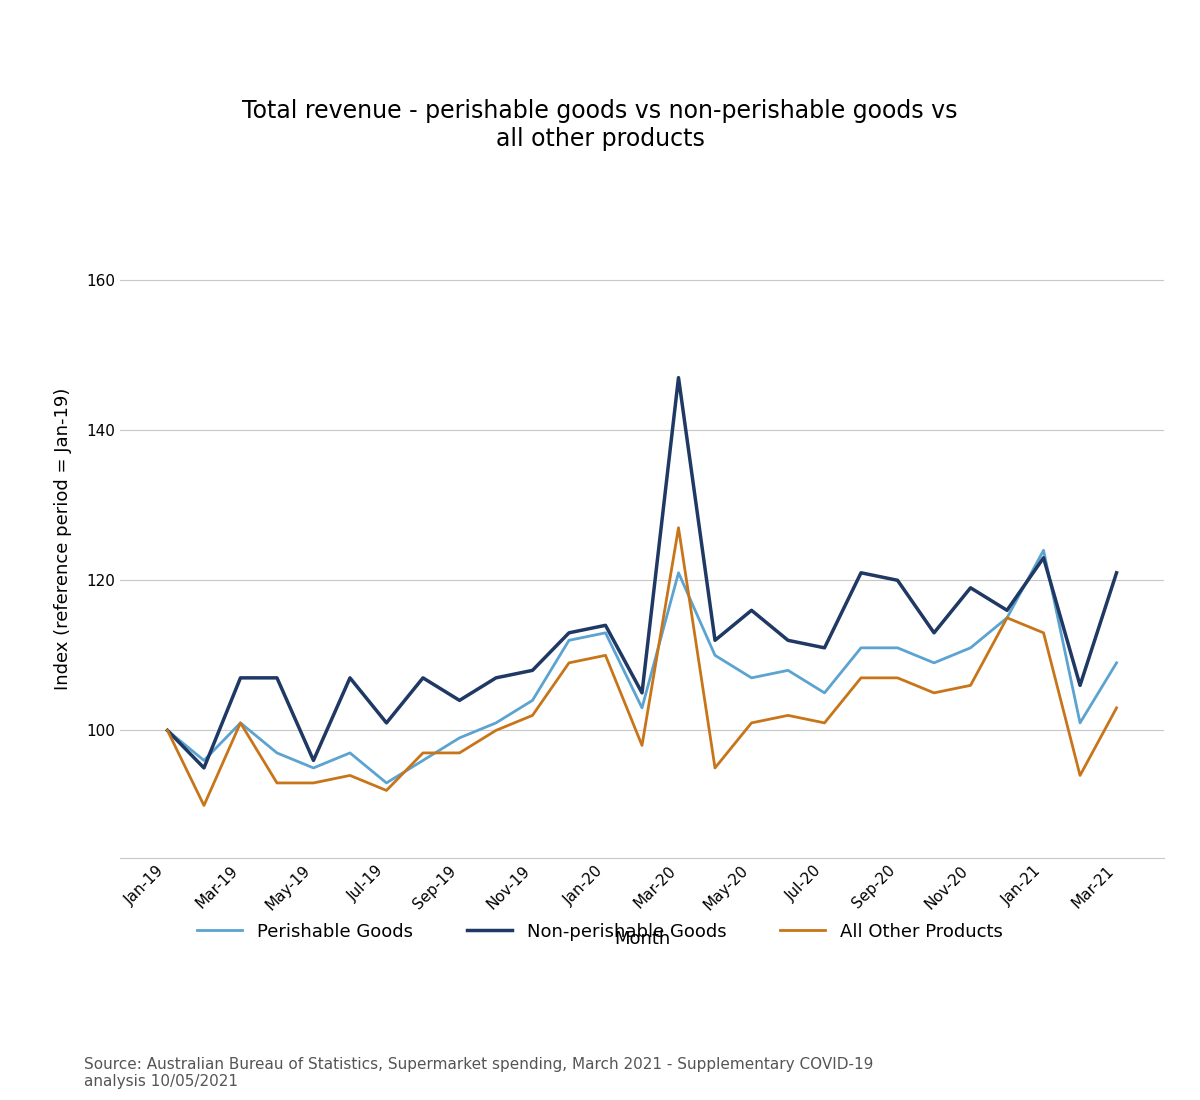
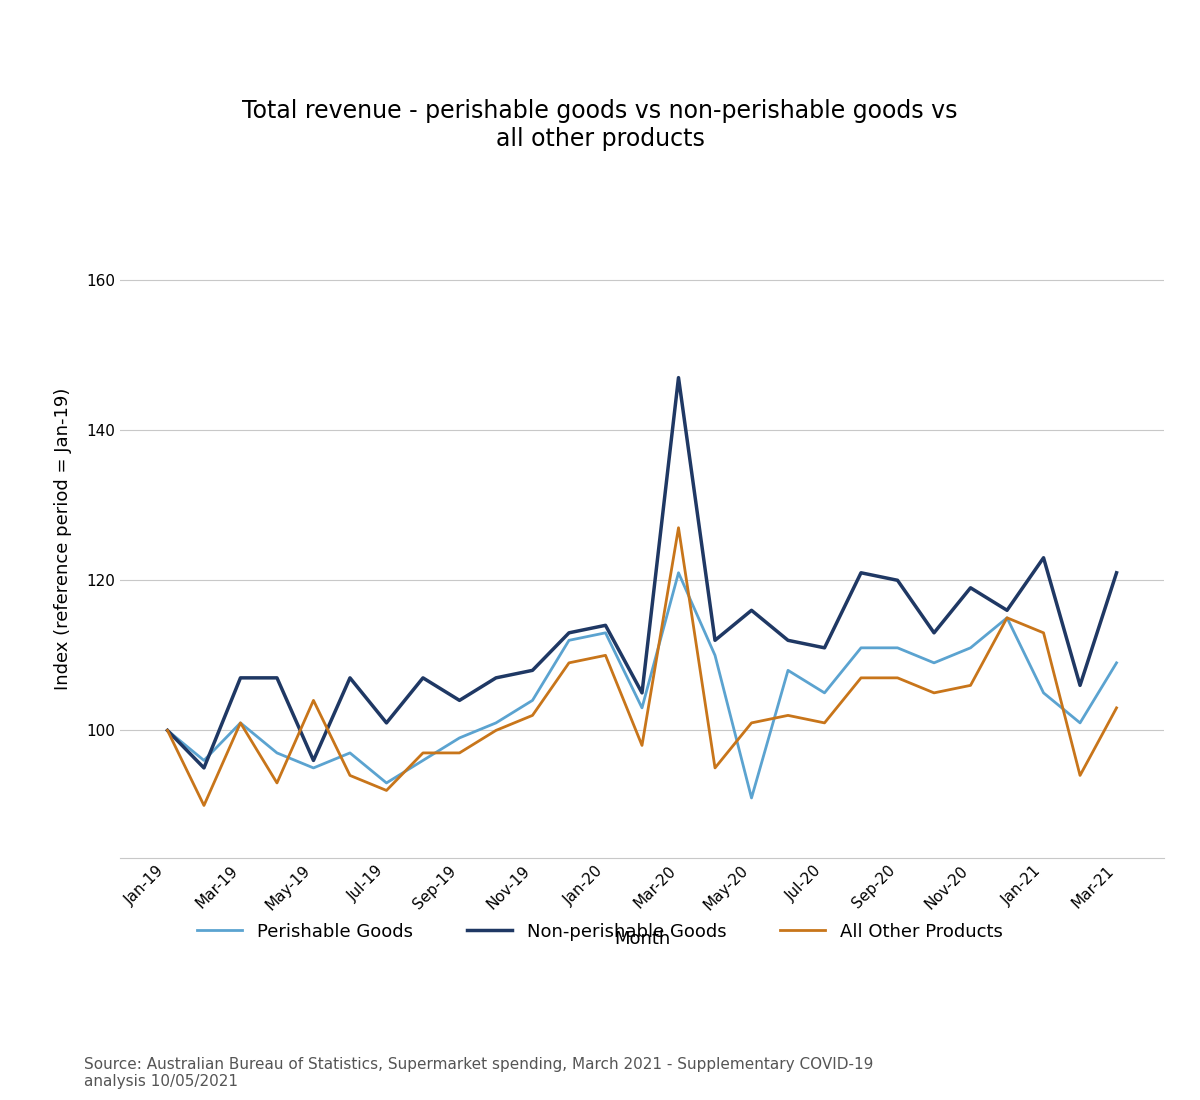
All Other Products/May-19: 93 -> 104
Perishable Goods/May-20: 107 -> 91
Perishable Goods/Jan-21: 124 -> 105
